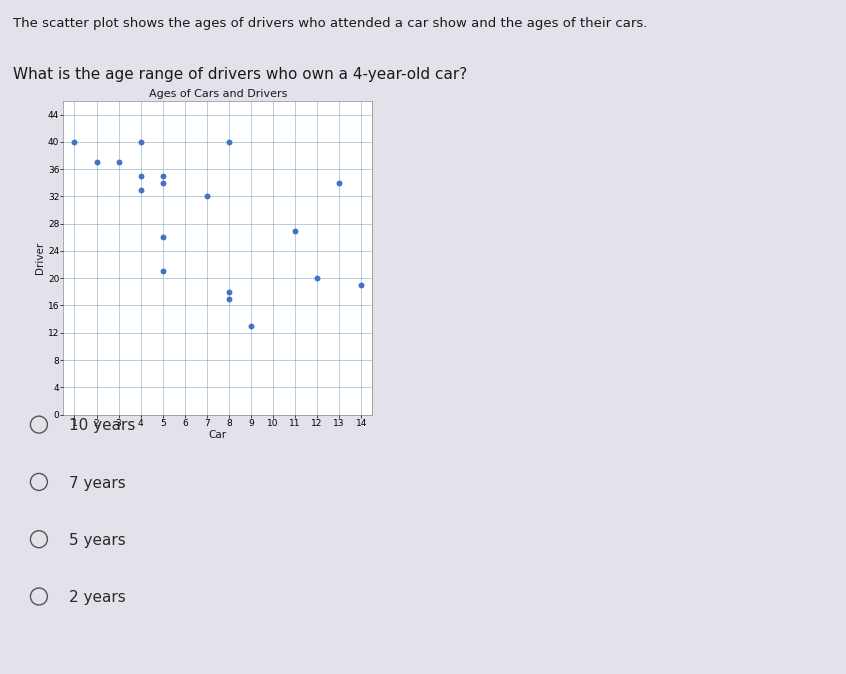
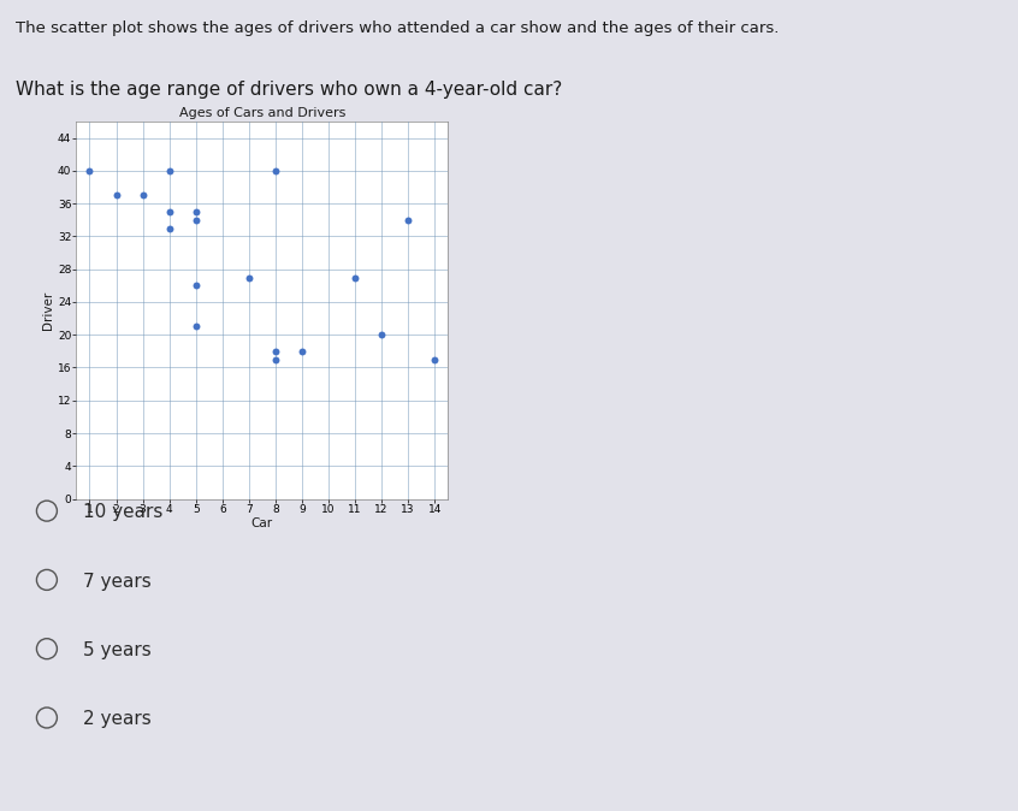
7: 32 -> 27
9: 13 -> 18
14: 19 -> 17
